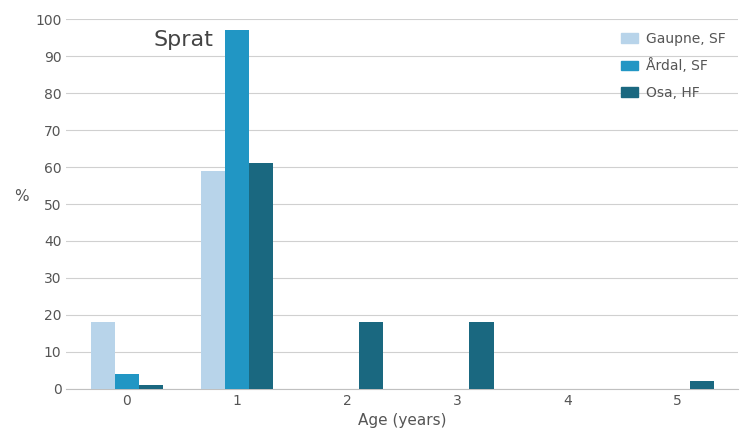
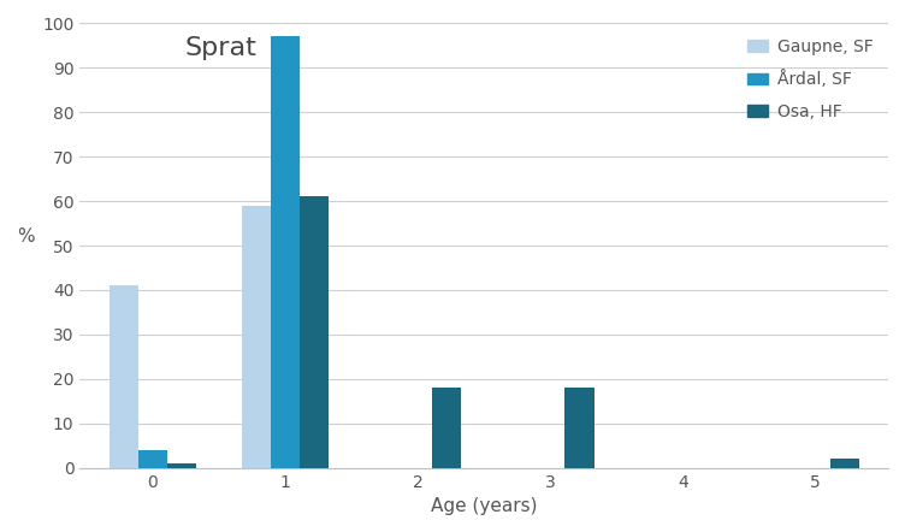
Gaupne, SF/0: 18 -> 41
